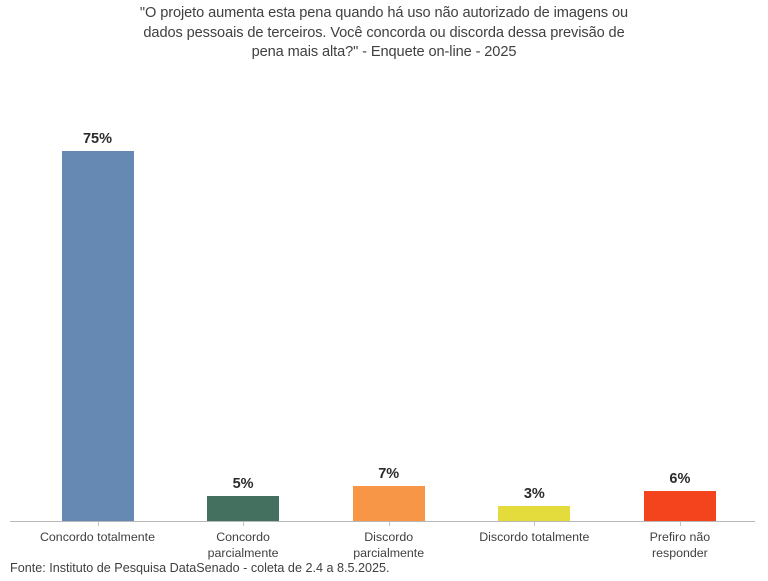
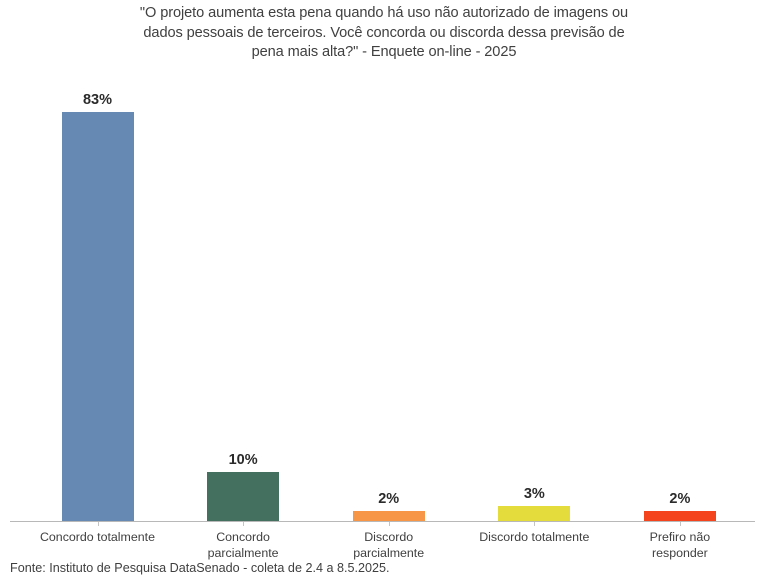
Concordo totalmente: 75% -> 83%
Concordo parcialmente: 5% -> 10%
Discordo parcialmente: 7% -> 2%
Prefiro não responder: 6% -> 2%
